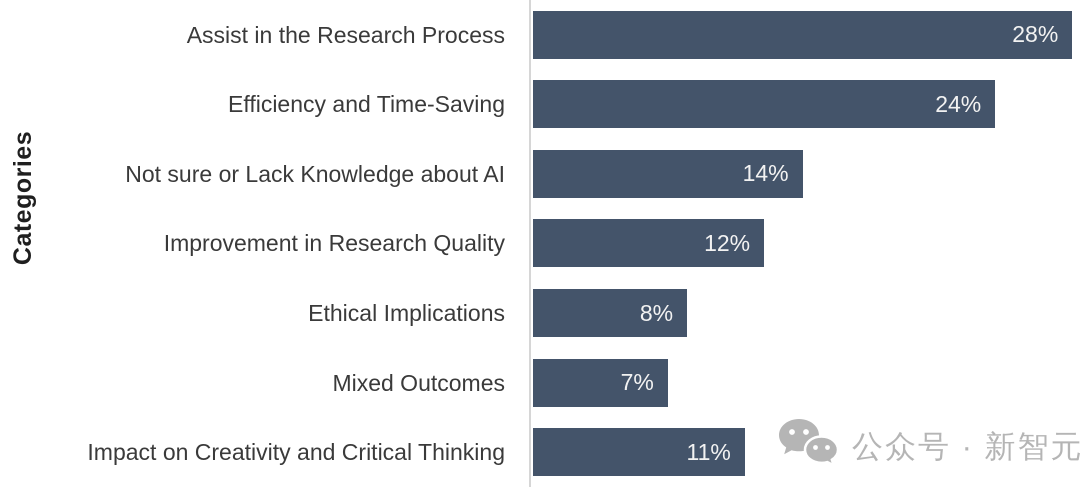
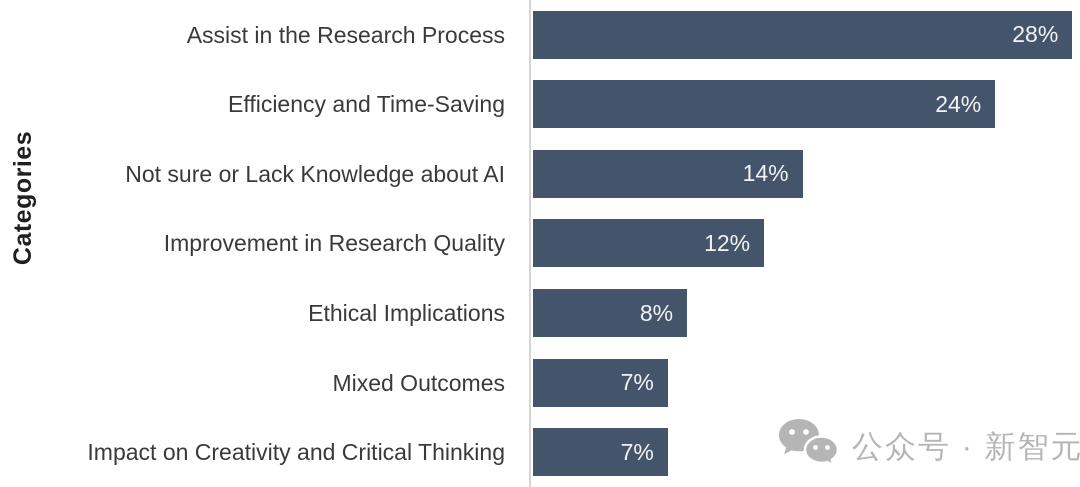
Impact on Creativity and Critical Thinking: 11% -> 7%
